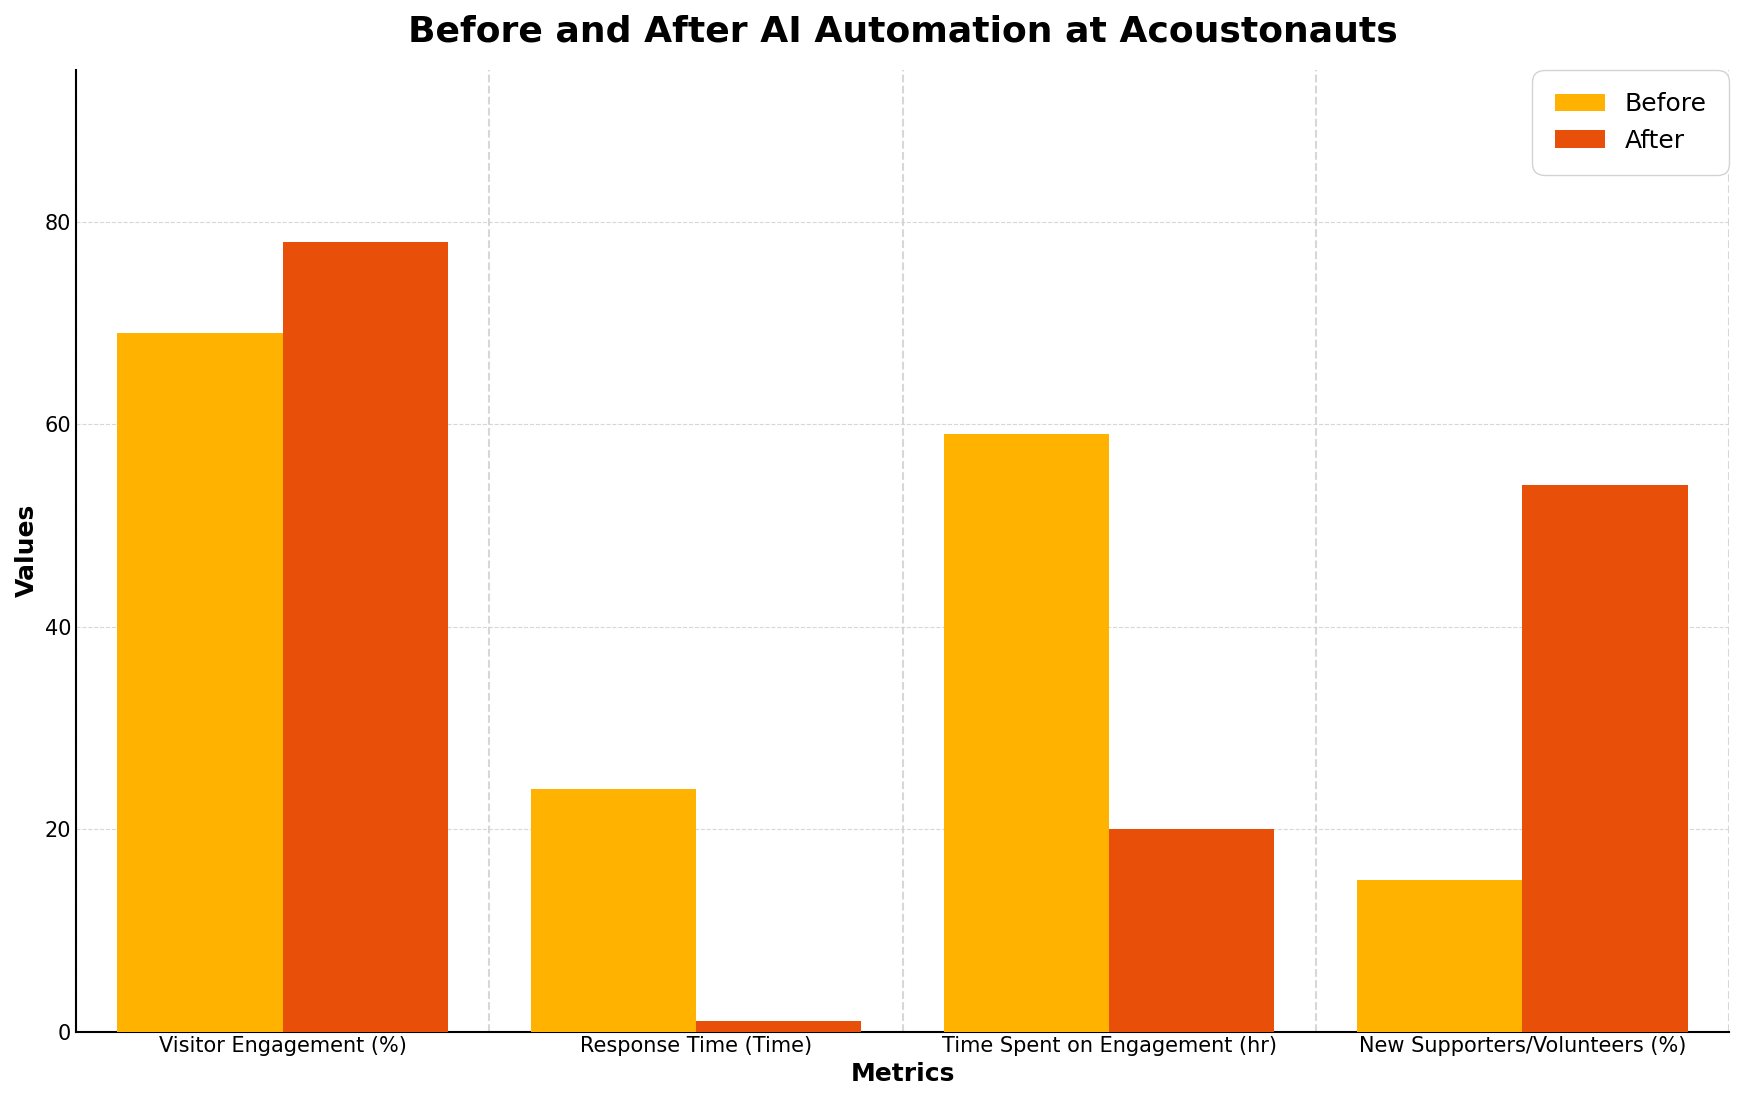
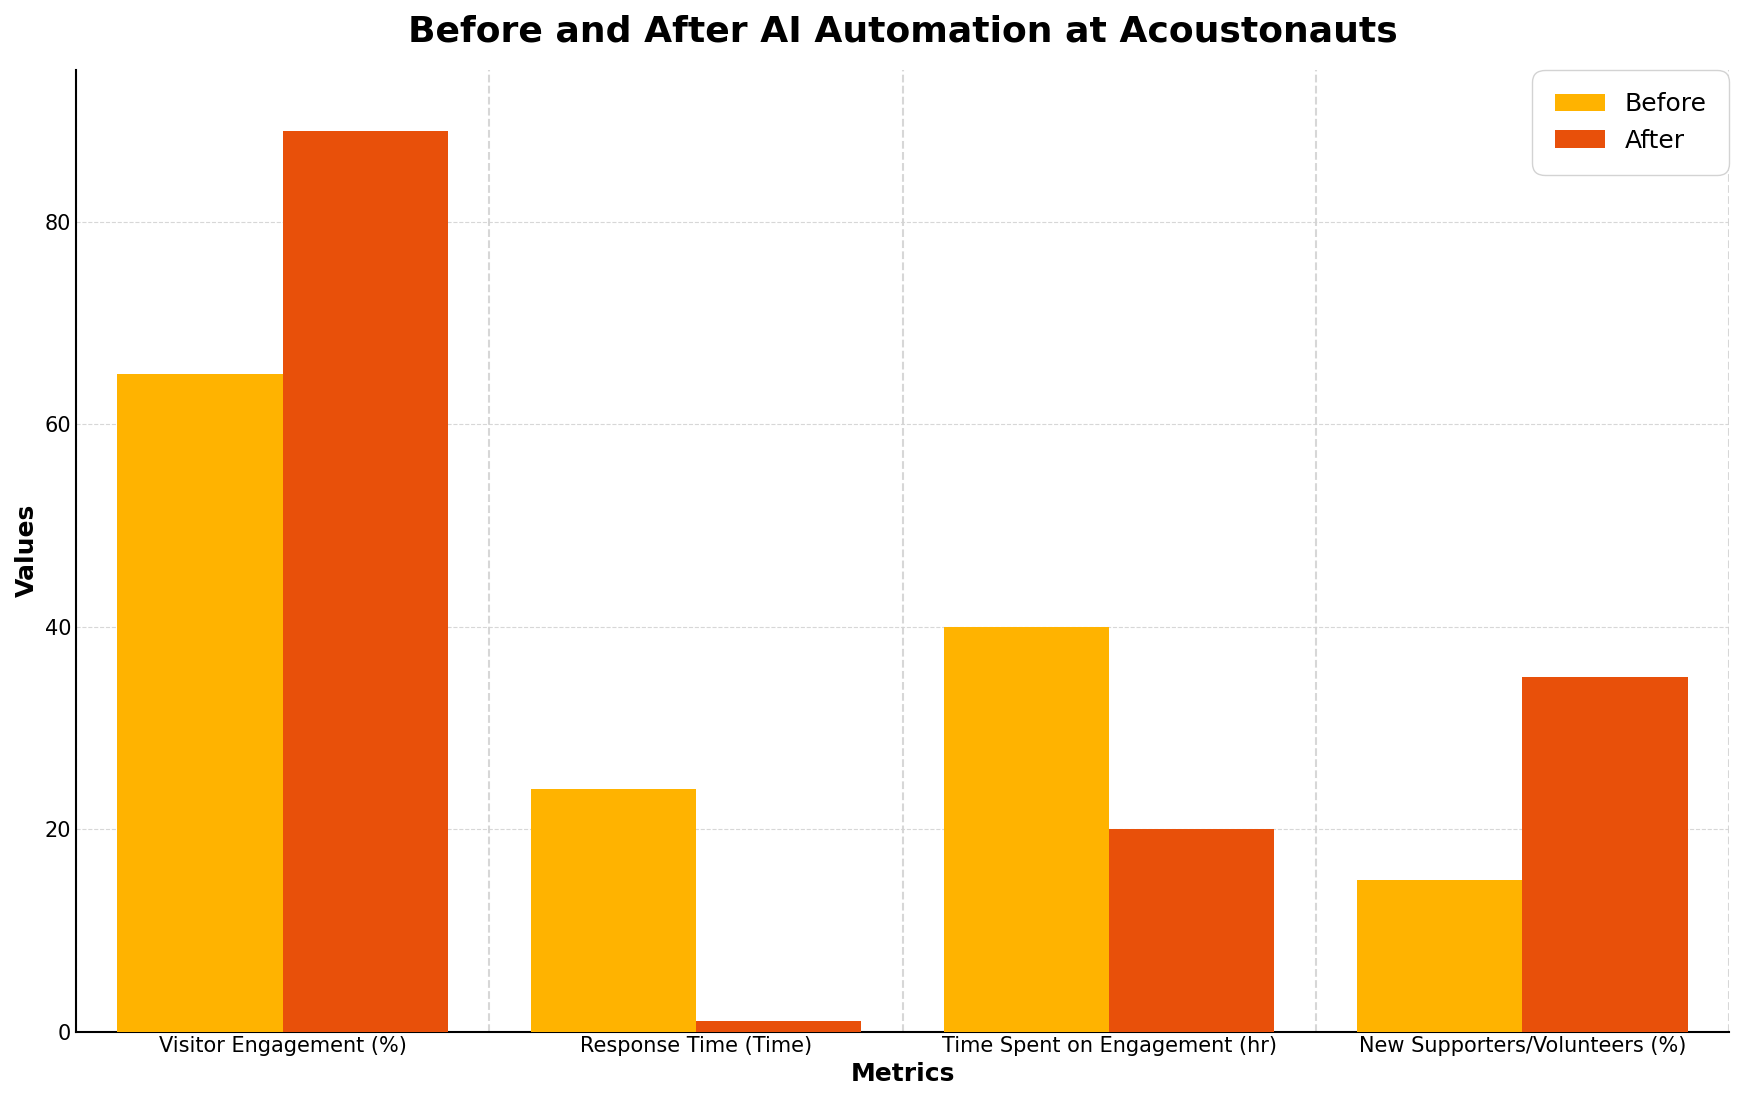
Before/Visitor Engagement (%): 69 -> 65
After/Visitor Engagement (%): 78 -> 89
Before/Time Spent on Engagement (hr): 59 -> 40
After/New Supporters/Volunteers (%): 54 -> 35
